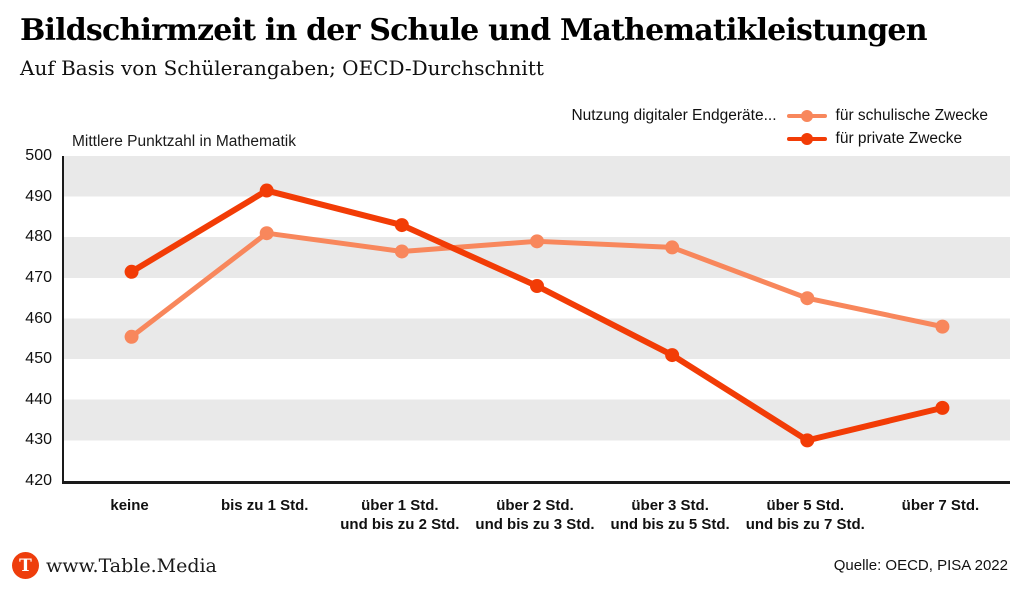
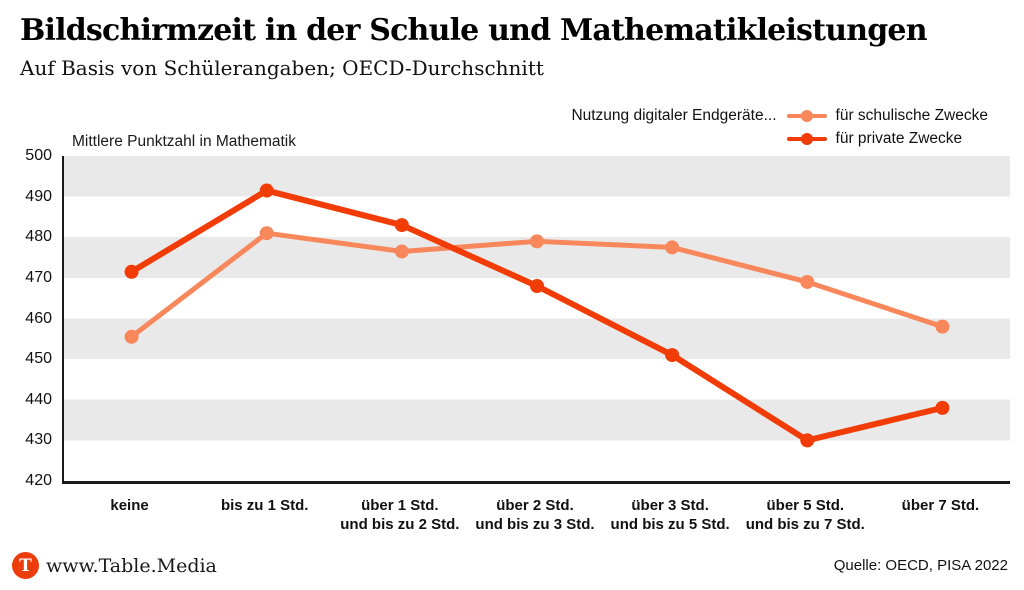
für schulische Zwecke/über 5 Std. und bis zu 7 Std.: 465 -> 469
